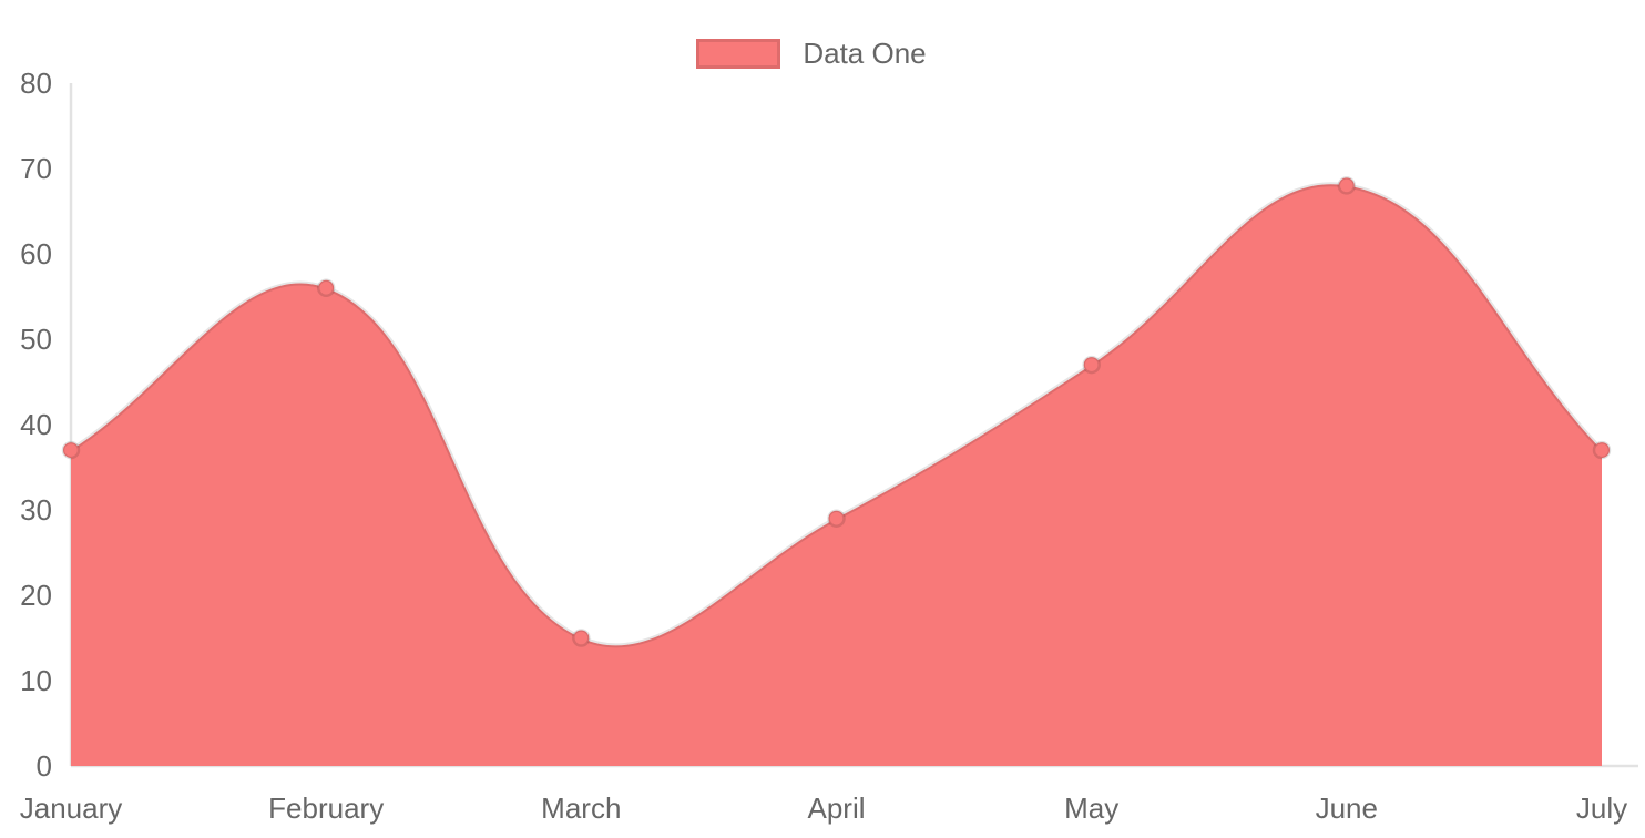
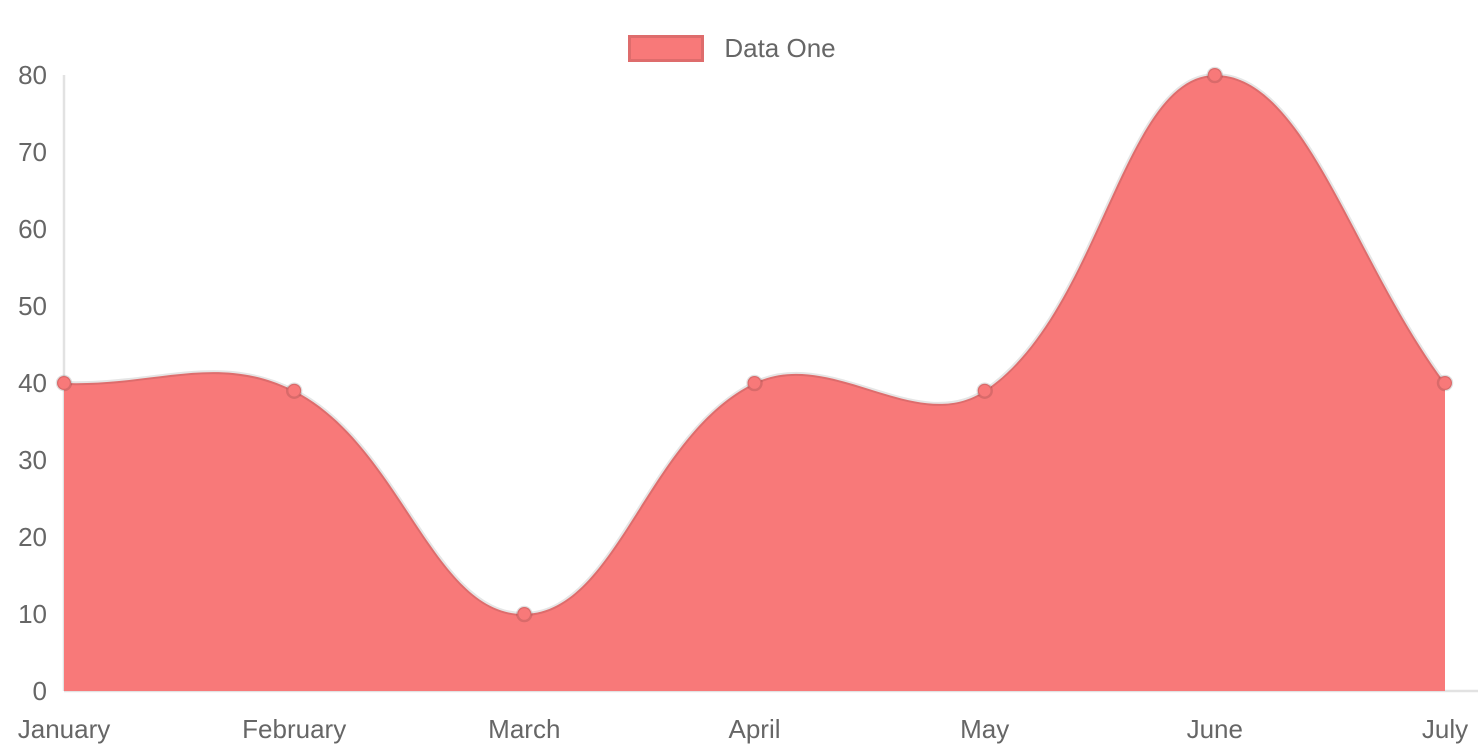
January: 37 -> 40
February: 56 -> 39
March: 15 -> 10
April: 29 -> 40
May: 47 -> 39
June: 68 -> 80
July: 37 -> 40
